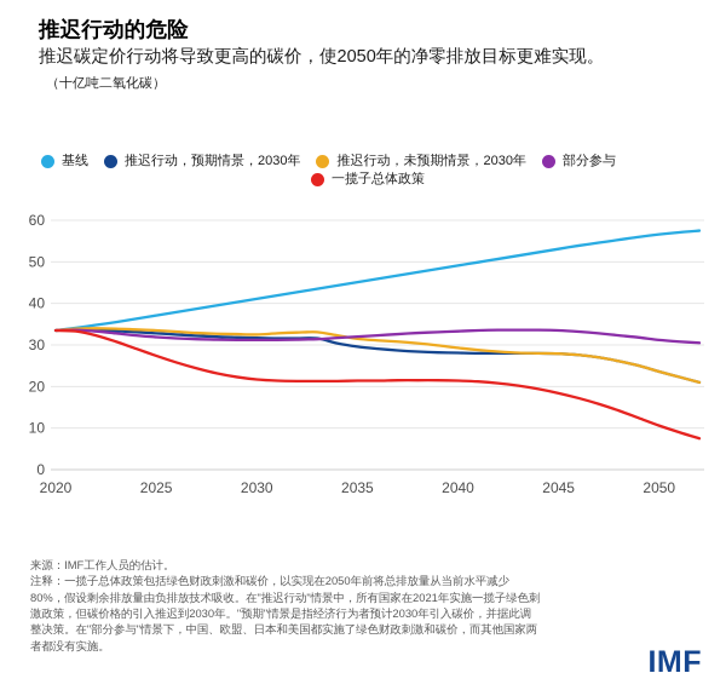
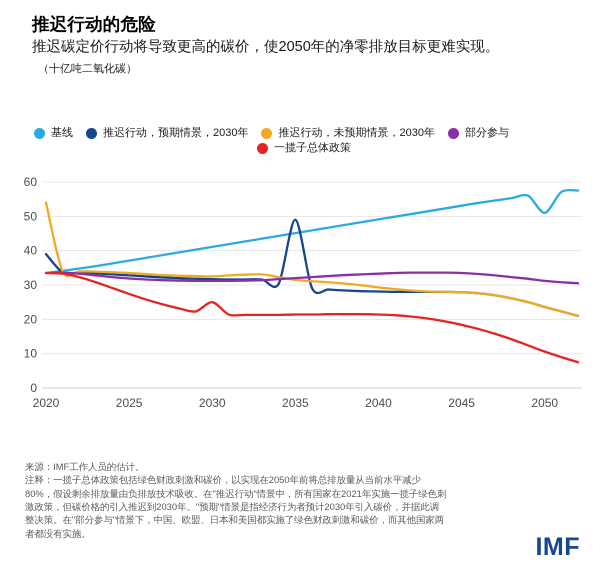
推迟行动，预期情景，2030年/2020: 34 -> 39
推迟行动，未预期情景，2030年/2020: 34 -> 54
一揽子总体政策/2030: 22 -> 25
推迟行动，预期情景，2030年/2035: 30 -> 49
基线/2050: 57 -> 51
